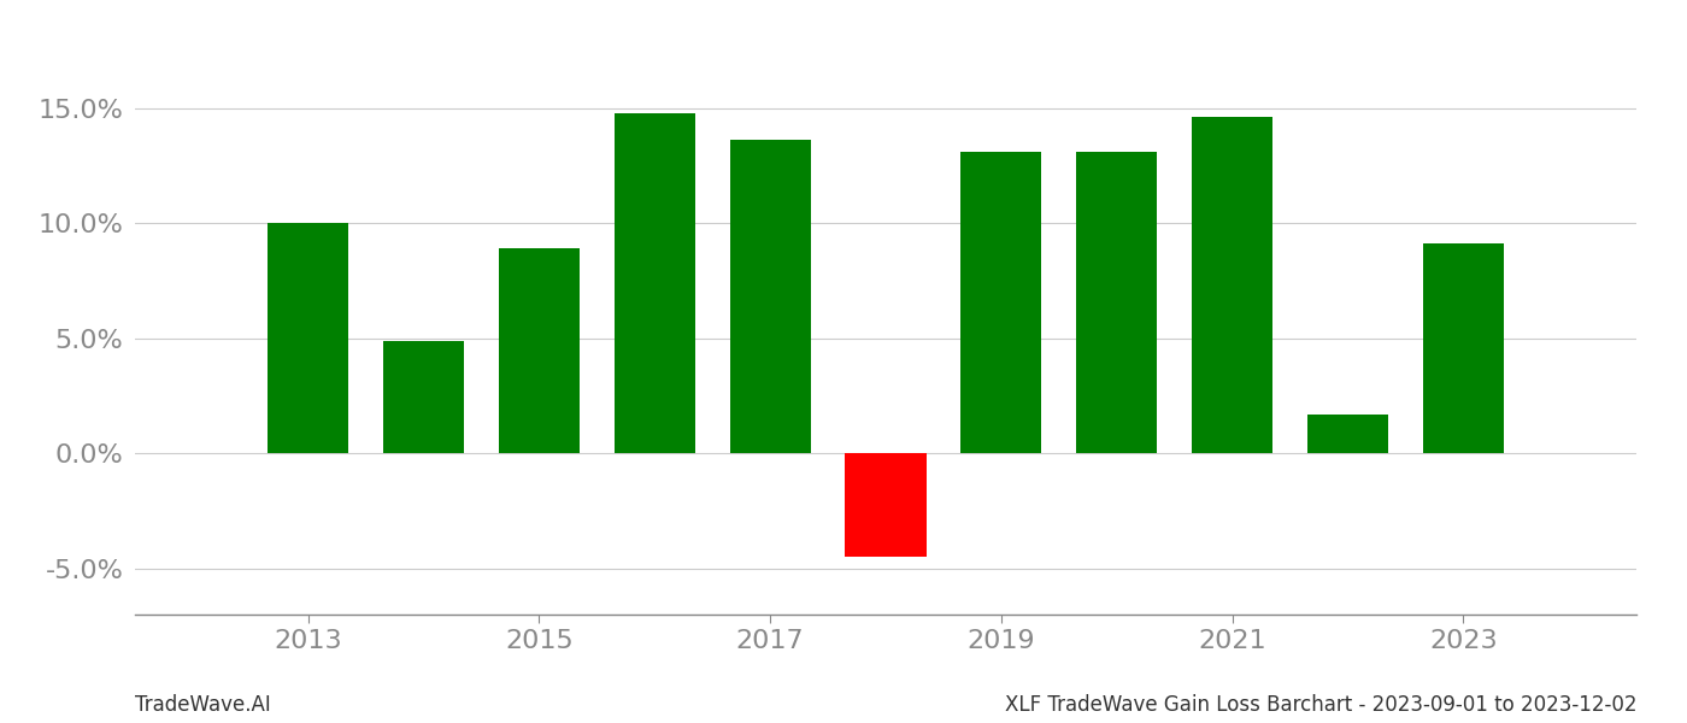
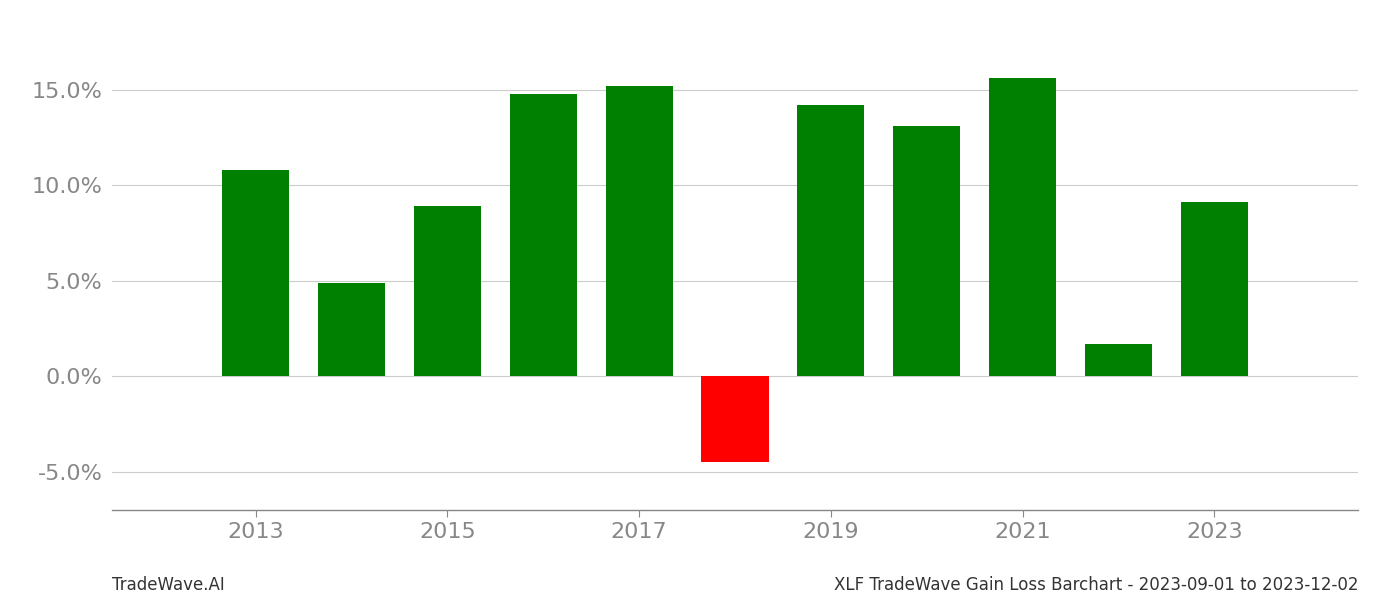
2013: 10.0% -> 10.8%
2017: 13.6% -> 15.2%
2019: 13.1% -> 14.2%
2021: 14.6% -> 15.6%
